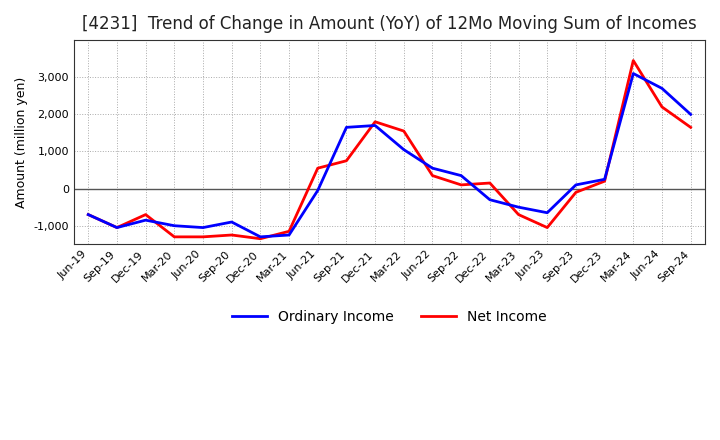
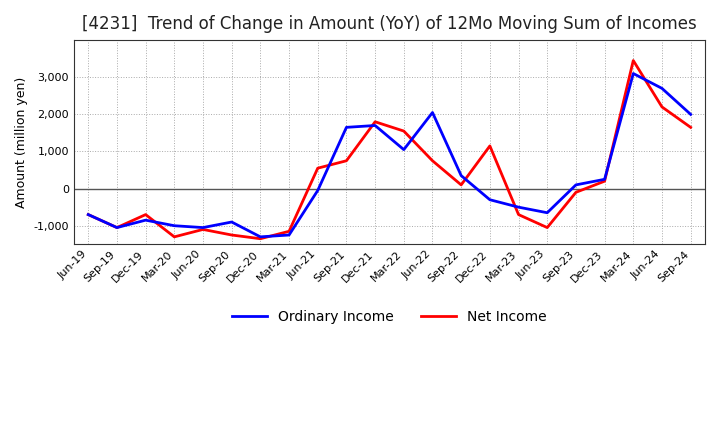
Net Income/Jun-20: -1,300 -> -1,100
Ordinary Income/Jun-22: 550 -> 2,050
Net Income/Jun-22: 350 -> 750
Net Income/Dec-22: 150 -> 1,150
